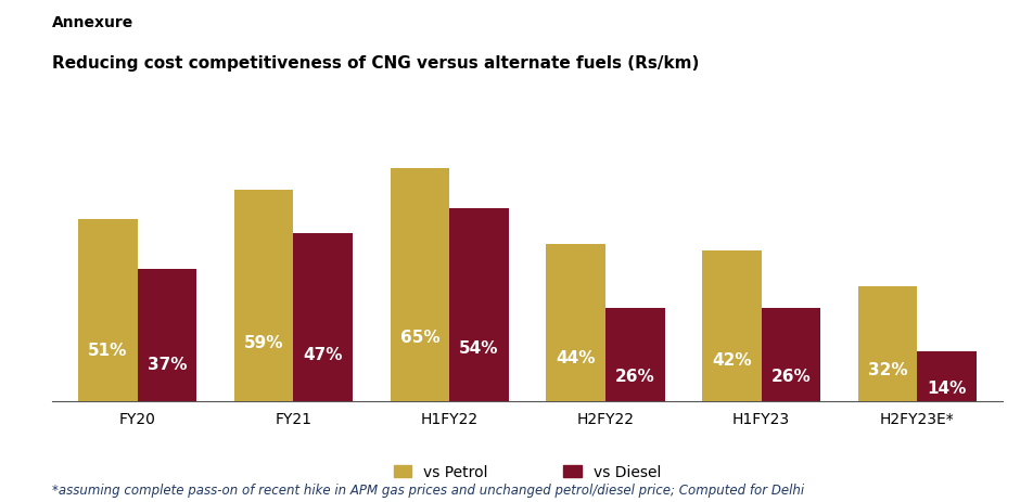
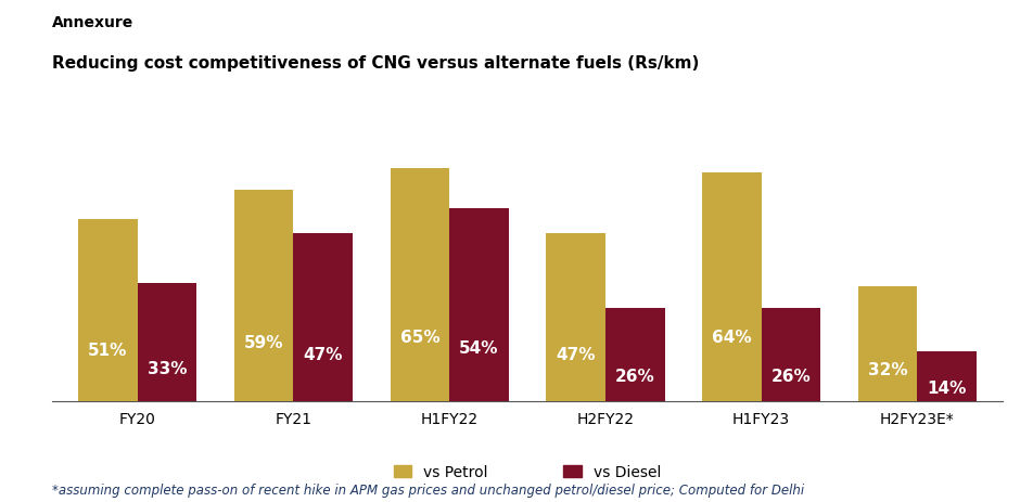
vs Diesel/FY20: 37% -> 33%
vs Petrol/H2FY22: 44% -> 47%
vs Petrol/H1FY23: 42% -> 64%
